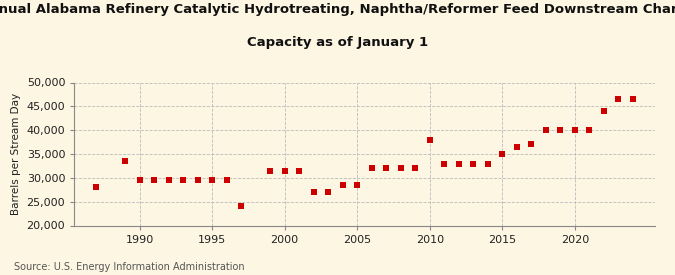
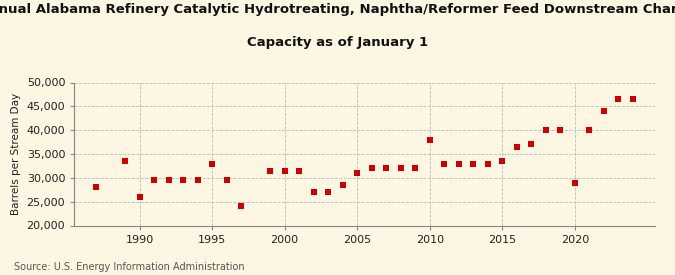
1990: 29,500 -> 26,000
1995: 29,500 -> 33,000
2005: 28,500 -> 31,000
2015: 35,000 -> 33,500
2020: 40,000 -> 29,000
